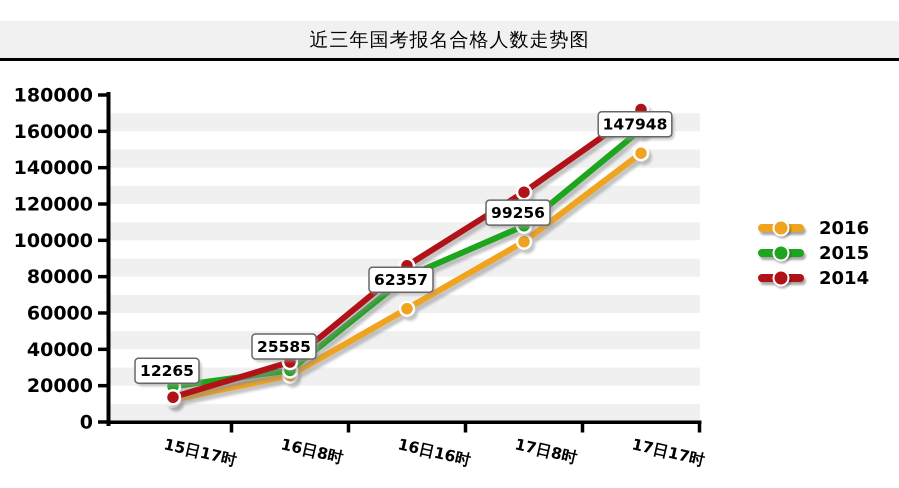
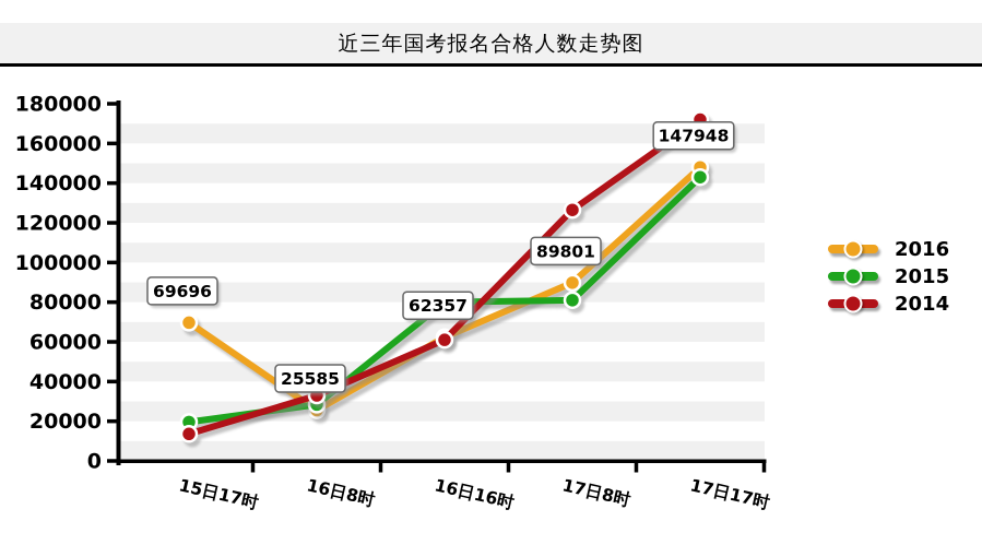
2016/15日17时: 12265 -> 69696
2014/16日16时: 86000 -> 61000
2016/17日8时: 99256 -> 89801
2015/17日8时: 108000 -> 81000
2015/17日17时: 161000 -> 143000
